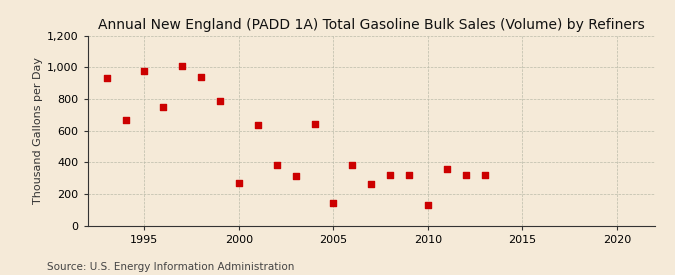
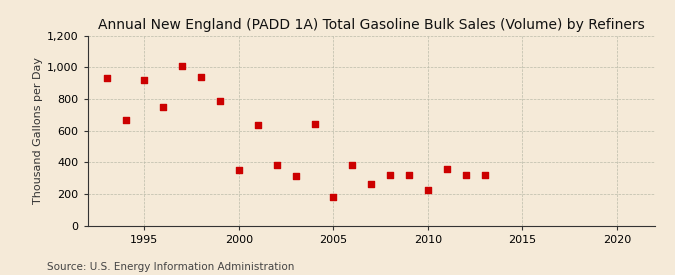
1995: 980 -> 920
2000: 270 -> 350
2005: 140 -> 180
2010: 130 -> 220
